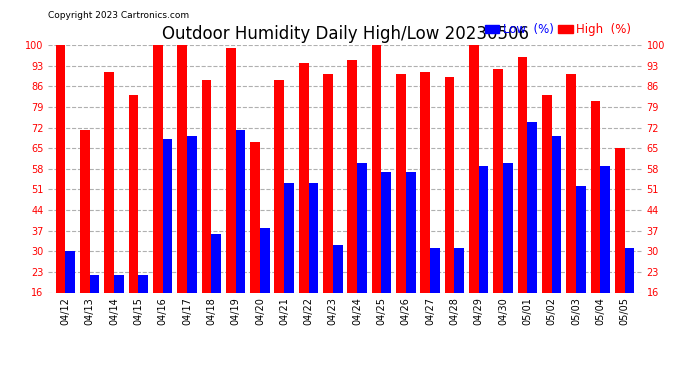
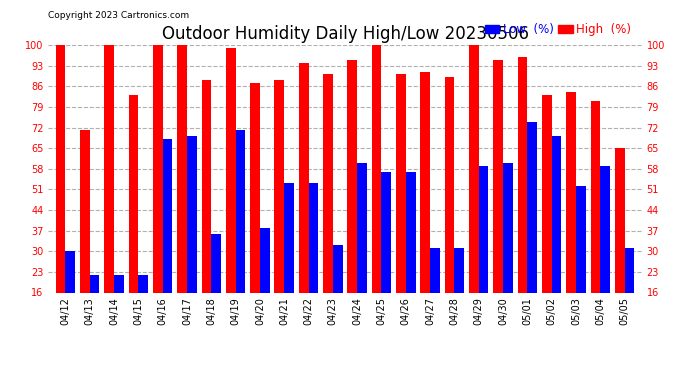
High (%)/04/14: 91 -> 100
High (%)/04/20: 67 -> 87
High (%)/04/30: 92 -> 95
High (%)/05/03: 90 -> 84
